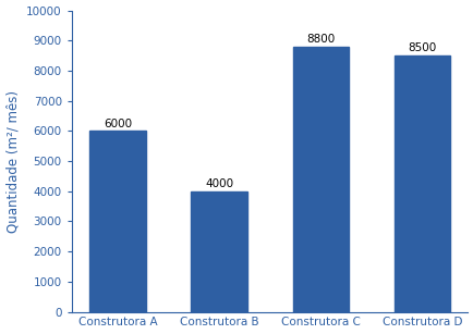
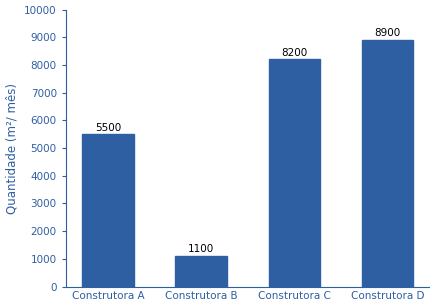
Construtora A: 6000 -> 5500
Construtora B: 4000 -> 1100
Construtora C: 8800 -> 8200
Construtora D: 8500 -> 8900
